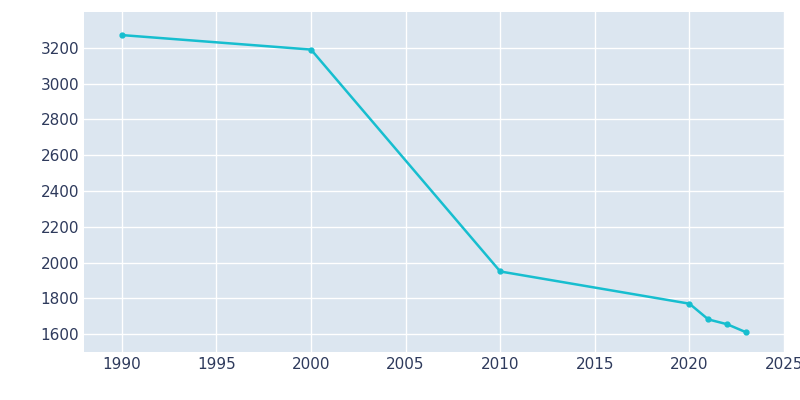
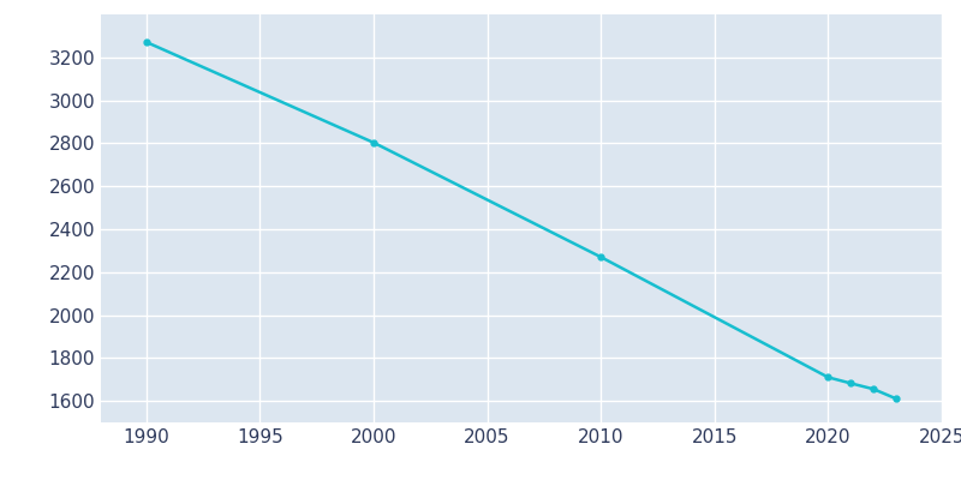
2000: 3190 -> 2800
2010: 1950 -> 2270
2020: 1770 -> 1710
